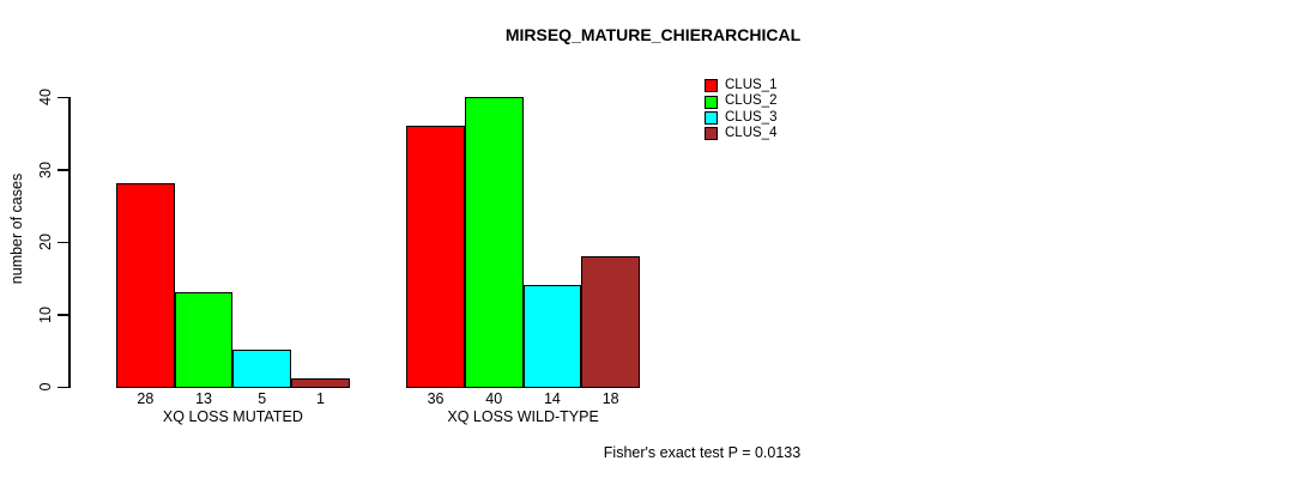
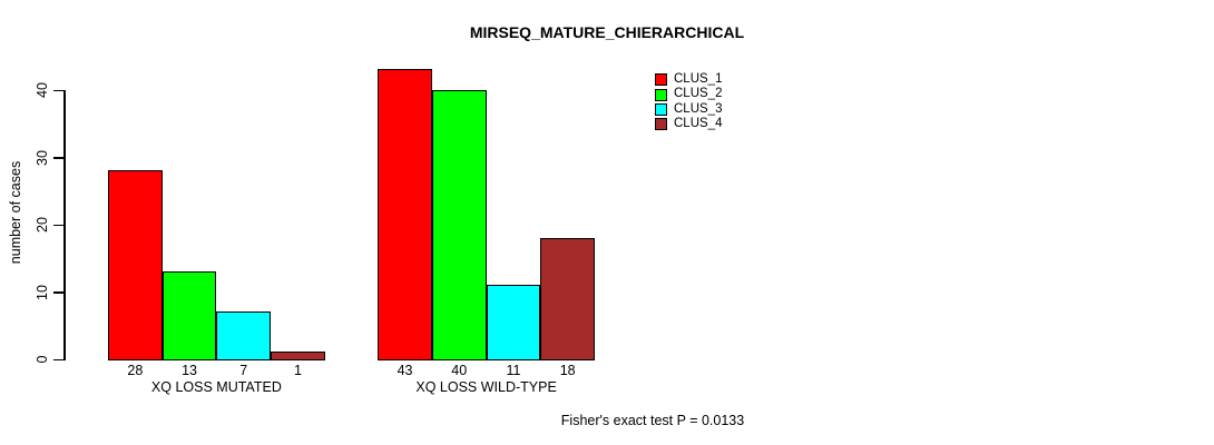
CLUS_3/XQ LOSS MUTATED: 5 -> 7
CLUS_1/XQ LOSS WILD-TYPE: 36 -> 43
CLUS_3/XQ LOSS WILD-TYPE: 14 -> 11
